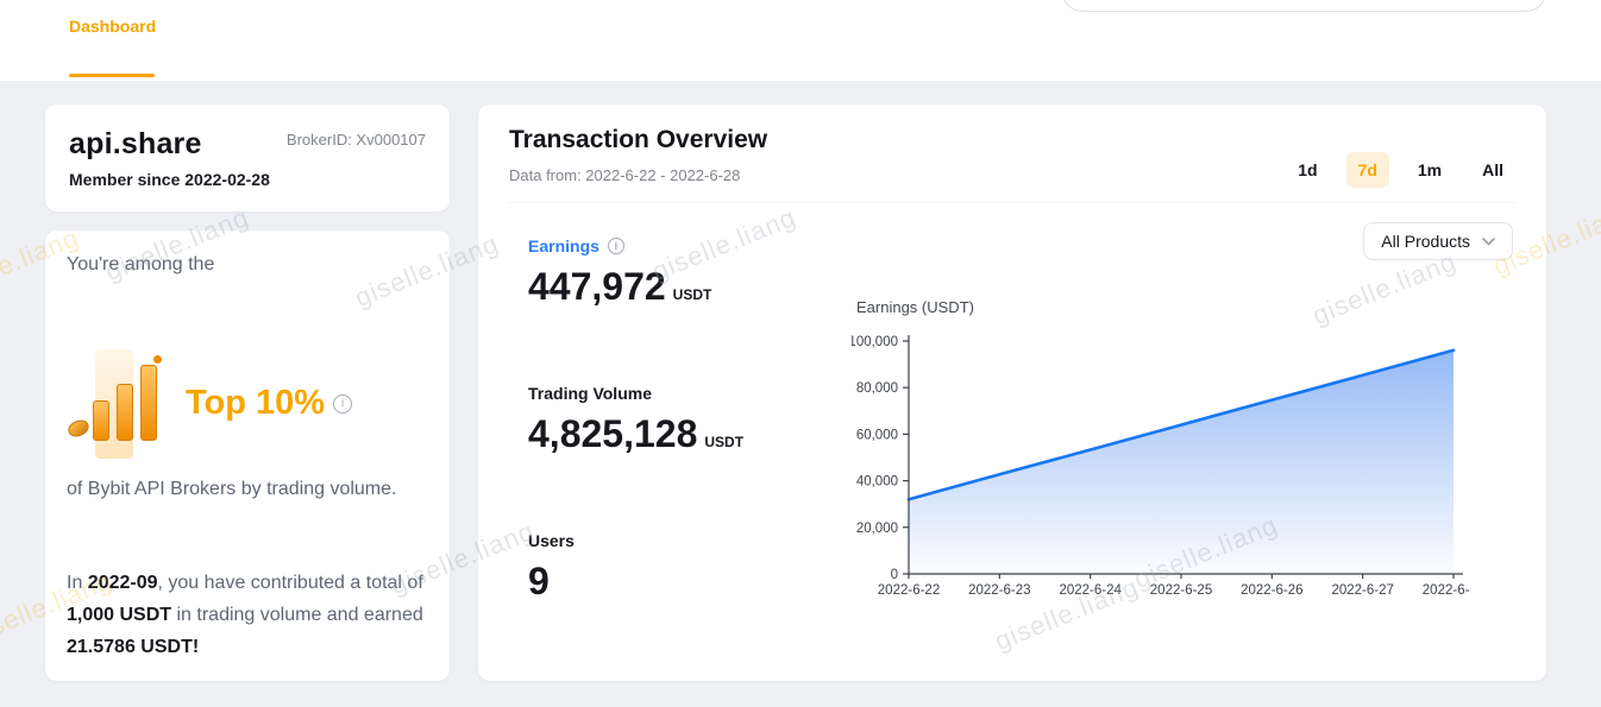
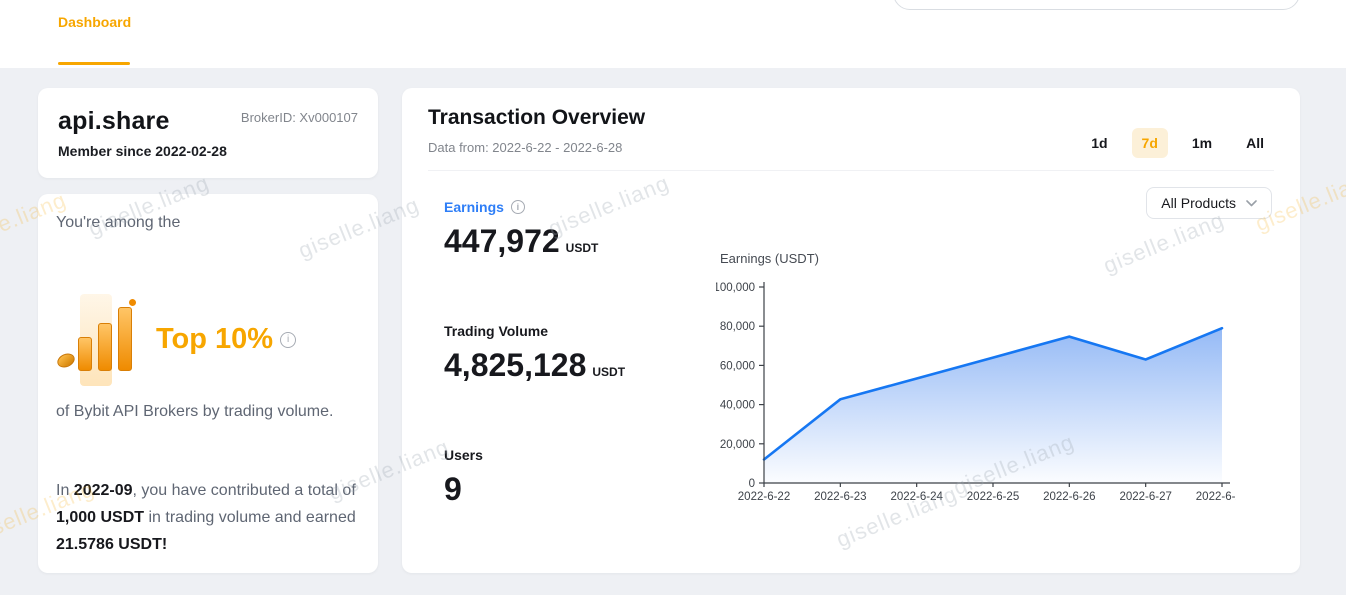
2022-6-22: 32000 -> 12000
2022-6-27: 85000 -> 63000
2022-6-28: 96000 -> 79000
